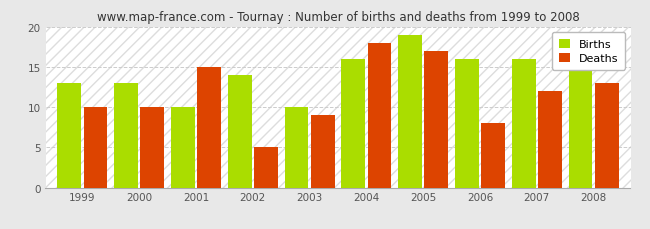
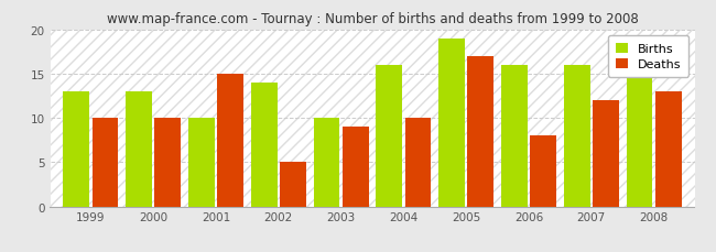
Deaths/2004: 18 -> 10
